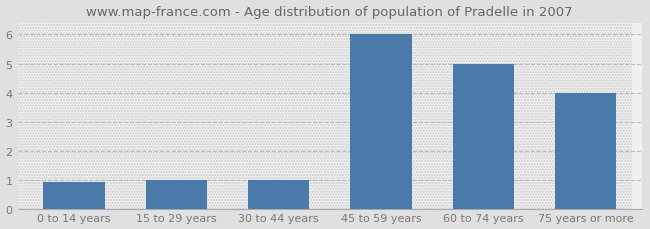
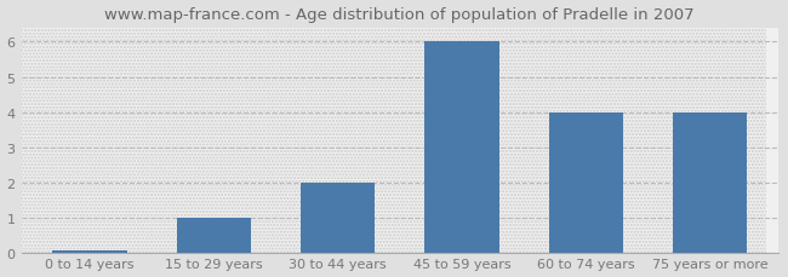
0 to 14 years: 0.90 -> 0.05
30 to 44 years: 1.00 -> 2.00
60 to 74 years: 5.00 -> 4.00
